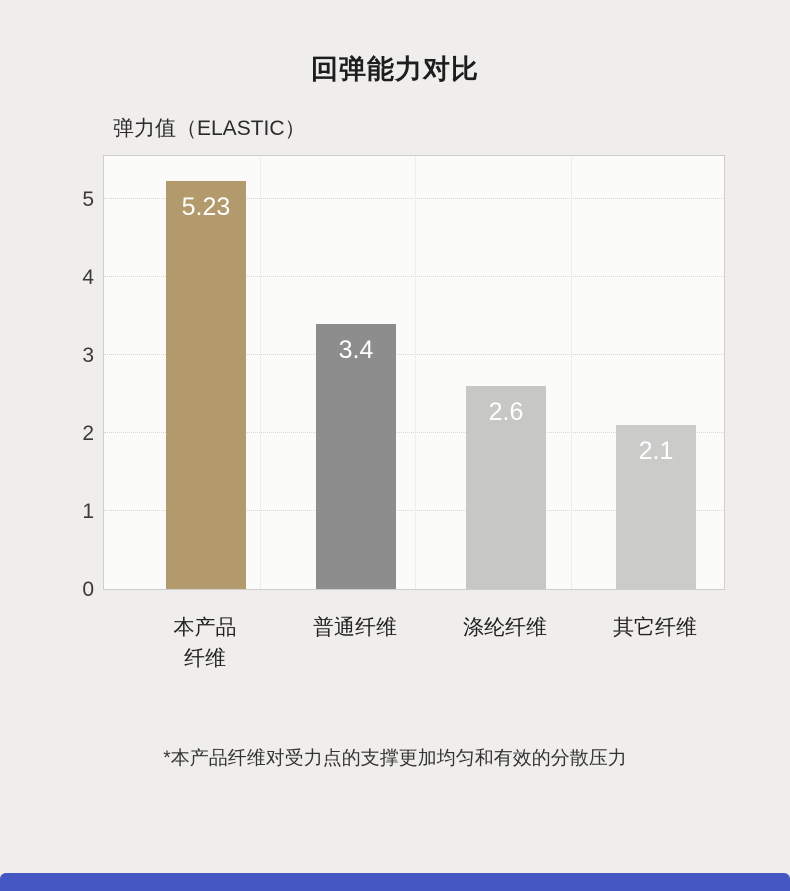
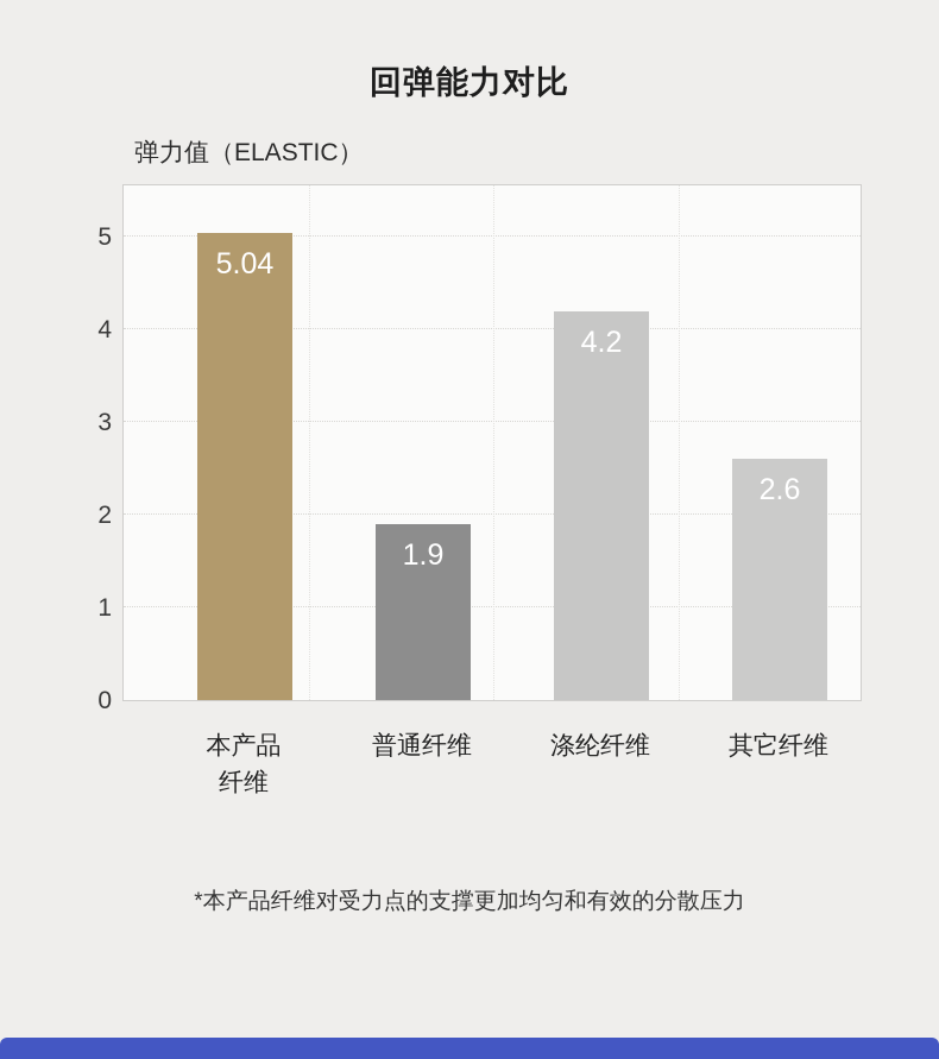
本产品纤维: 5.23 -> 5.04
普通纤维: 3.4 -> 1.9
涤纶纤维: 2.6 -> 4.2
其它纤维: 2.1 -> 2.6
